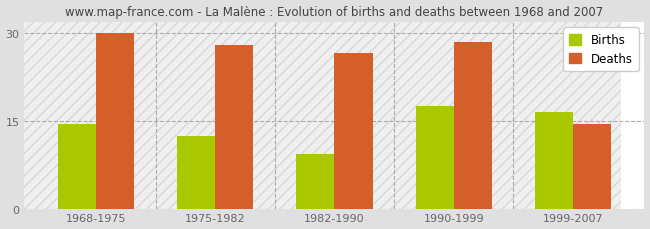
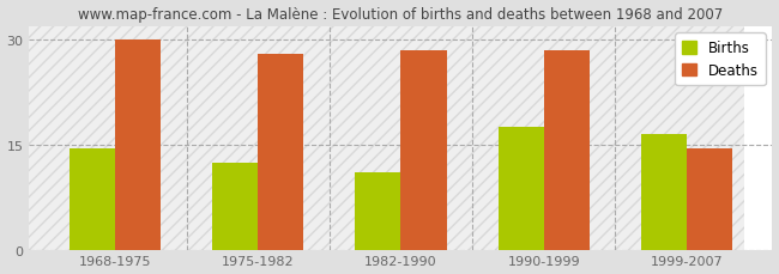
Births/1982-1990: 9.4 -> 11.0
Deaths/1982-1990: 26.6 -> 28.5
